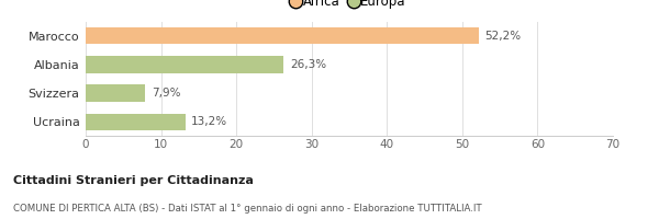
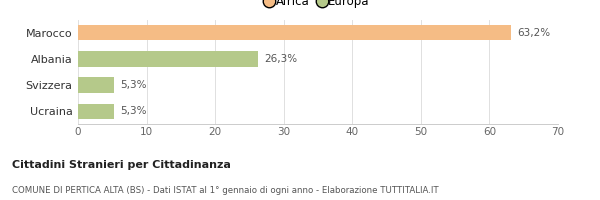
Marocco: 52,2% -> 63,2%
Svizzera: 7,9% -> 5,3%
Ucraina: 13,2% -> 5,3%
